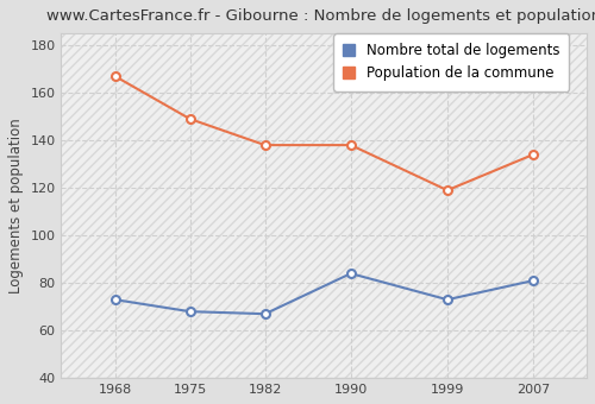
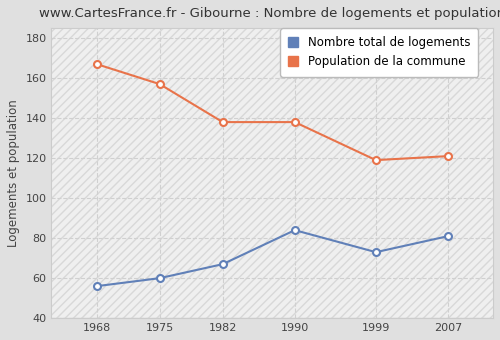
Nombre total de logements/1968: 73 -> 56
Nombre total de logements/1975: 68 -> 60
Population de la commune/1975: 149 -> 157
Population de la commune/2007: 134 -> 121
